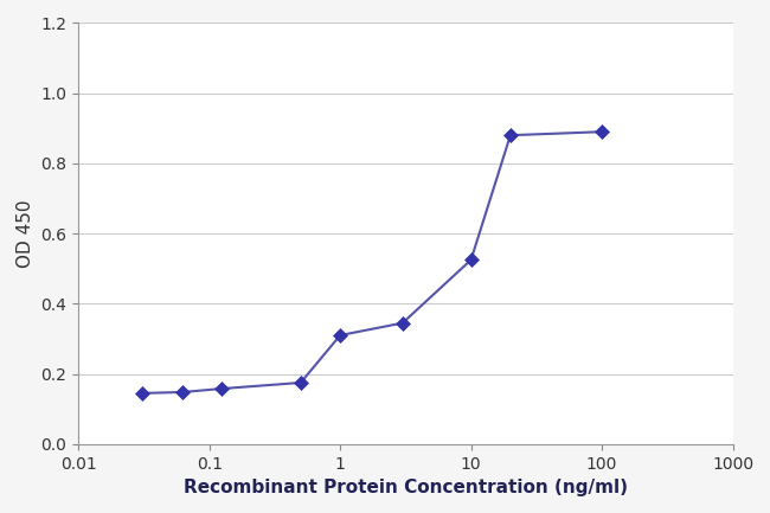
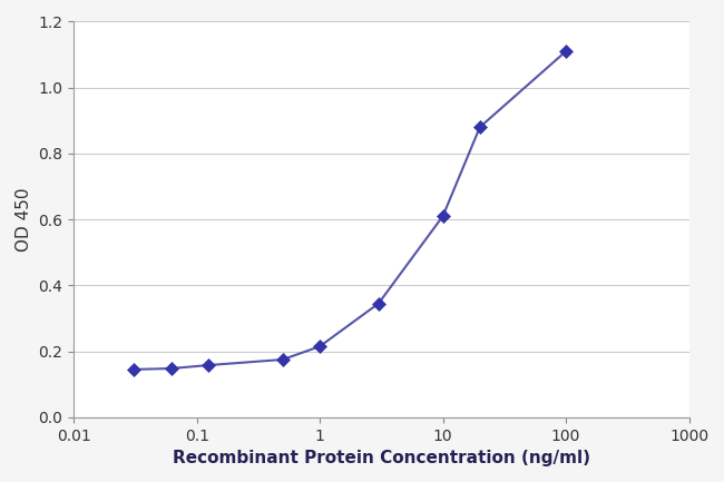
1: 0.310 -> 0.215
10: 0.525 -> 0.610
100: 0.890 -> 1.110
